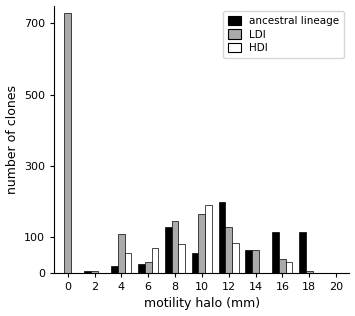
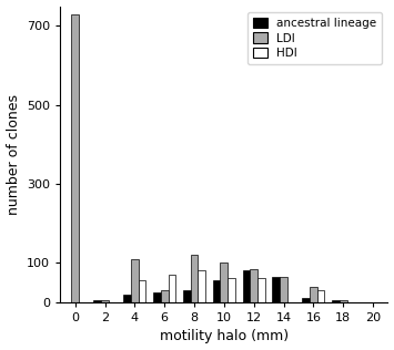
ancestral lineage/8: 130 -> 30
LDI/8: 145 -> 120
LDI/10: 165 -> 100
HDI/10: 190 -> 60
ancestral lineage/12: 200 -> 80
LDI/12: 130 -> 85
HDI/12: 85 -> 60
ancestral lineage/16: 115 -> 10
ancestral lineage/18: 115 -> 5
